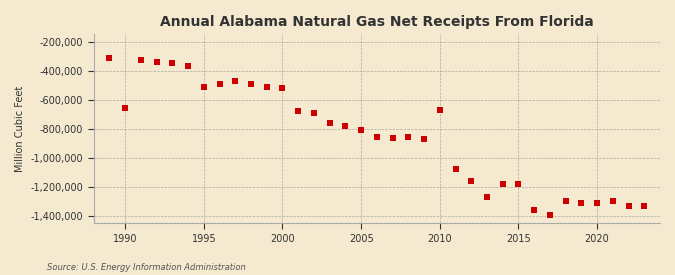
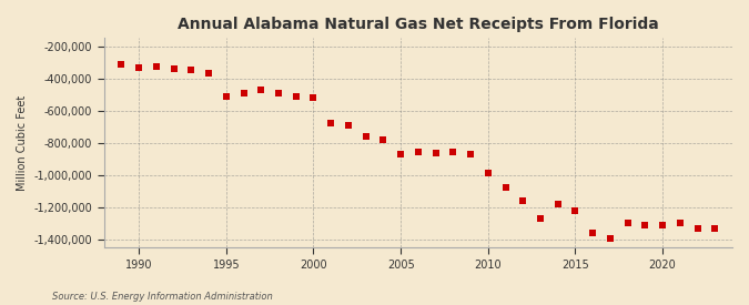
1990: -660,000 -> -340,000
2005: -810,000 -> -870,000
2010: -670,000 -> -990,000
2015: -1,180,000 -> -1,220,000
